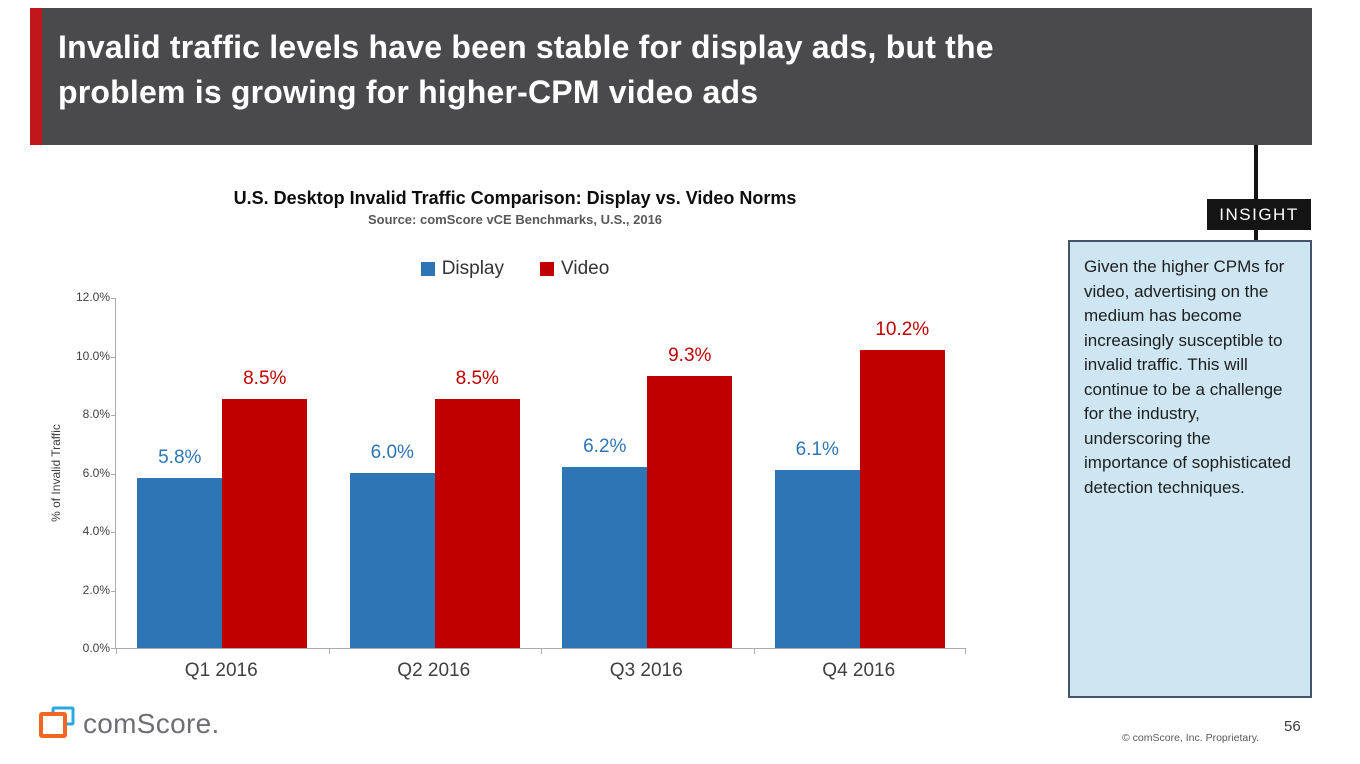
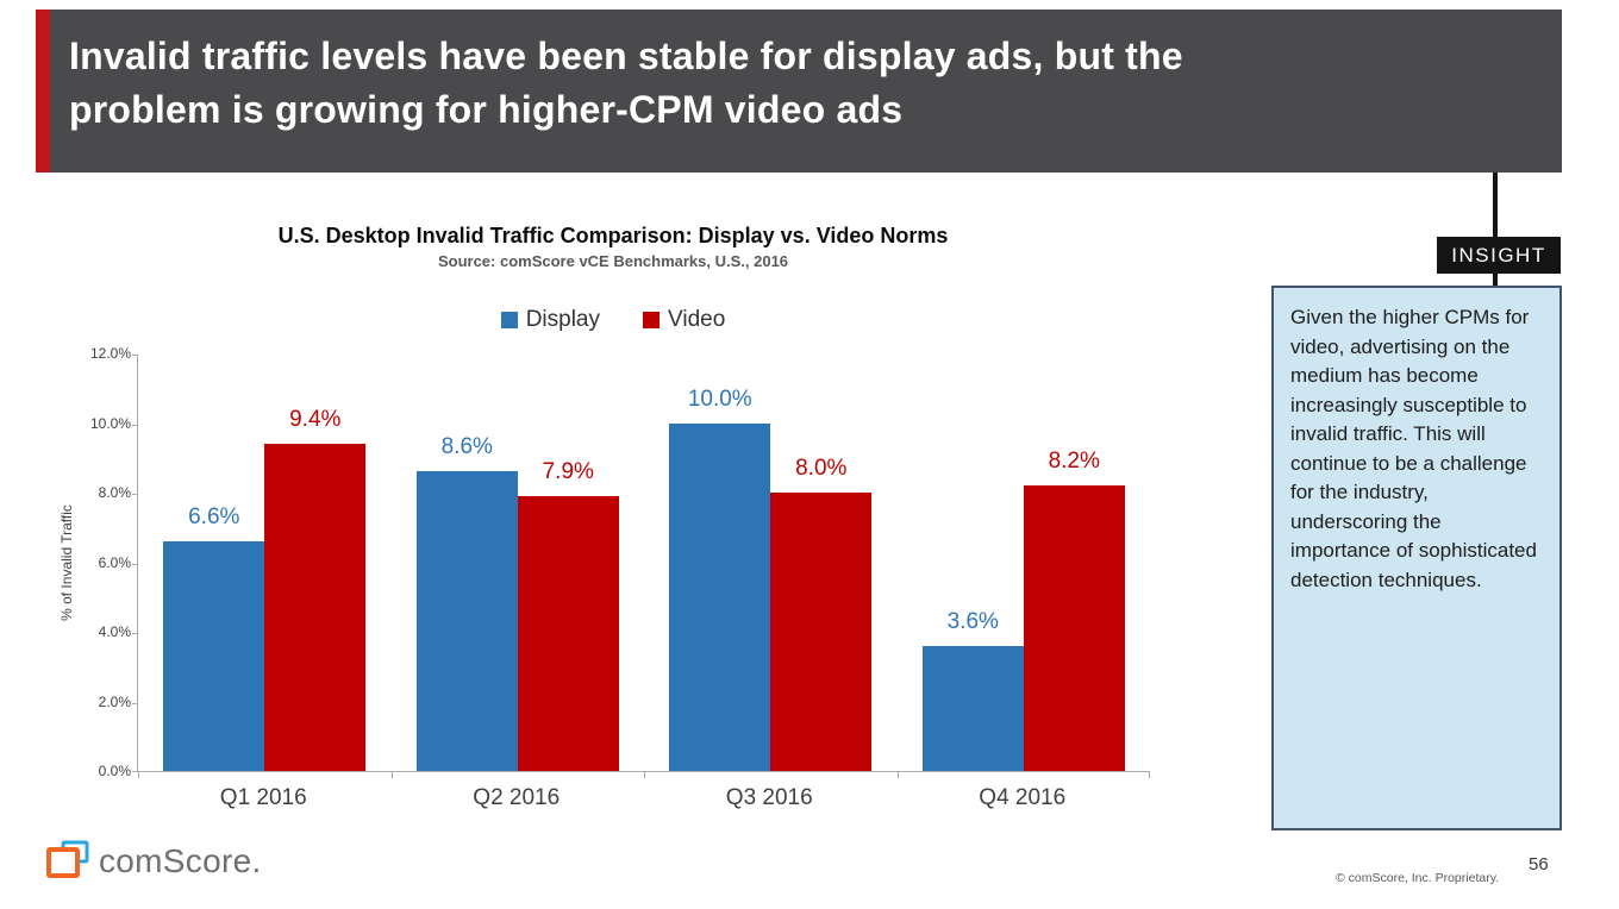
Display/Q1 2016: 5.8% -> 6.6%
Video/Q1 2016: 8.5% -> 9.4%
Display/Q2 2016: 6.0% -> 8.6%
Video/Q2 2016: 8.5% -> 7.9%
Display/Q3 2016: 6.2% -> 10.0%
Video/Q3 2016: 9.3% -> 8.0%
Display/Q4 2016: 6.1% -> 3.6%
Video/Q4 2016: 10.2% -> 8.2%
